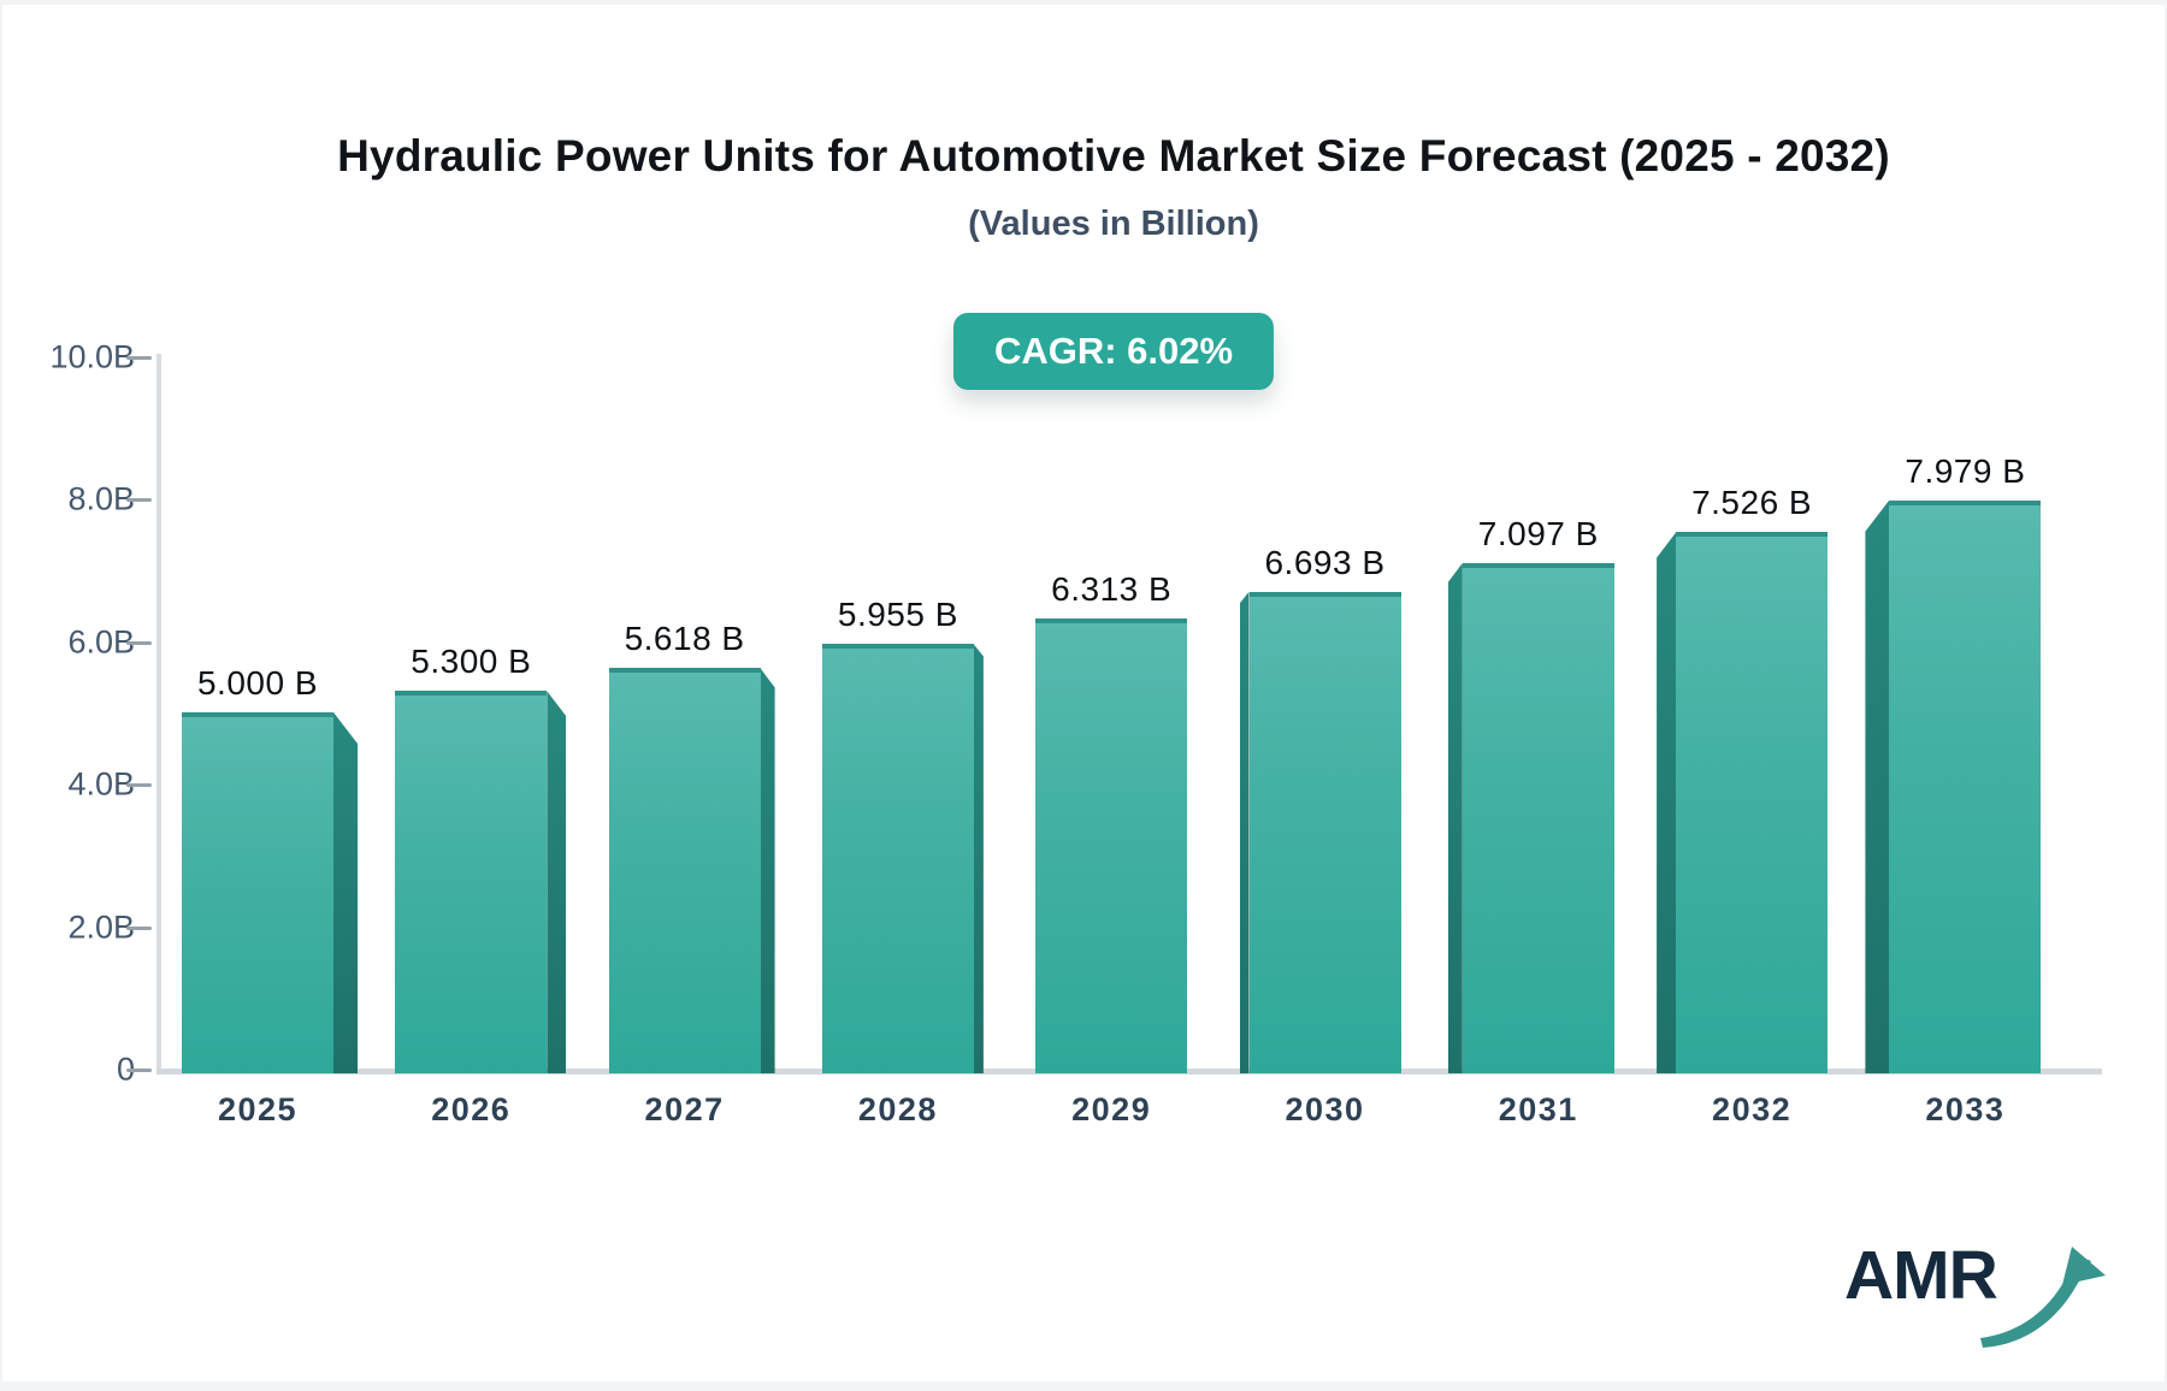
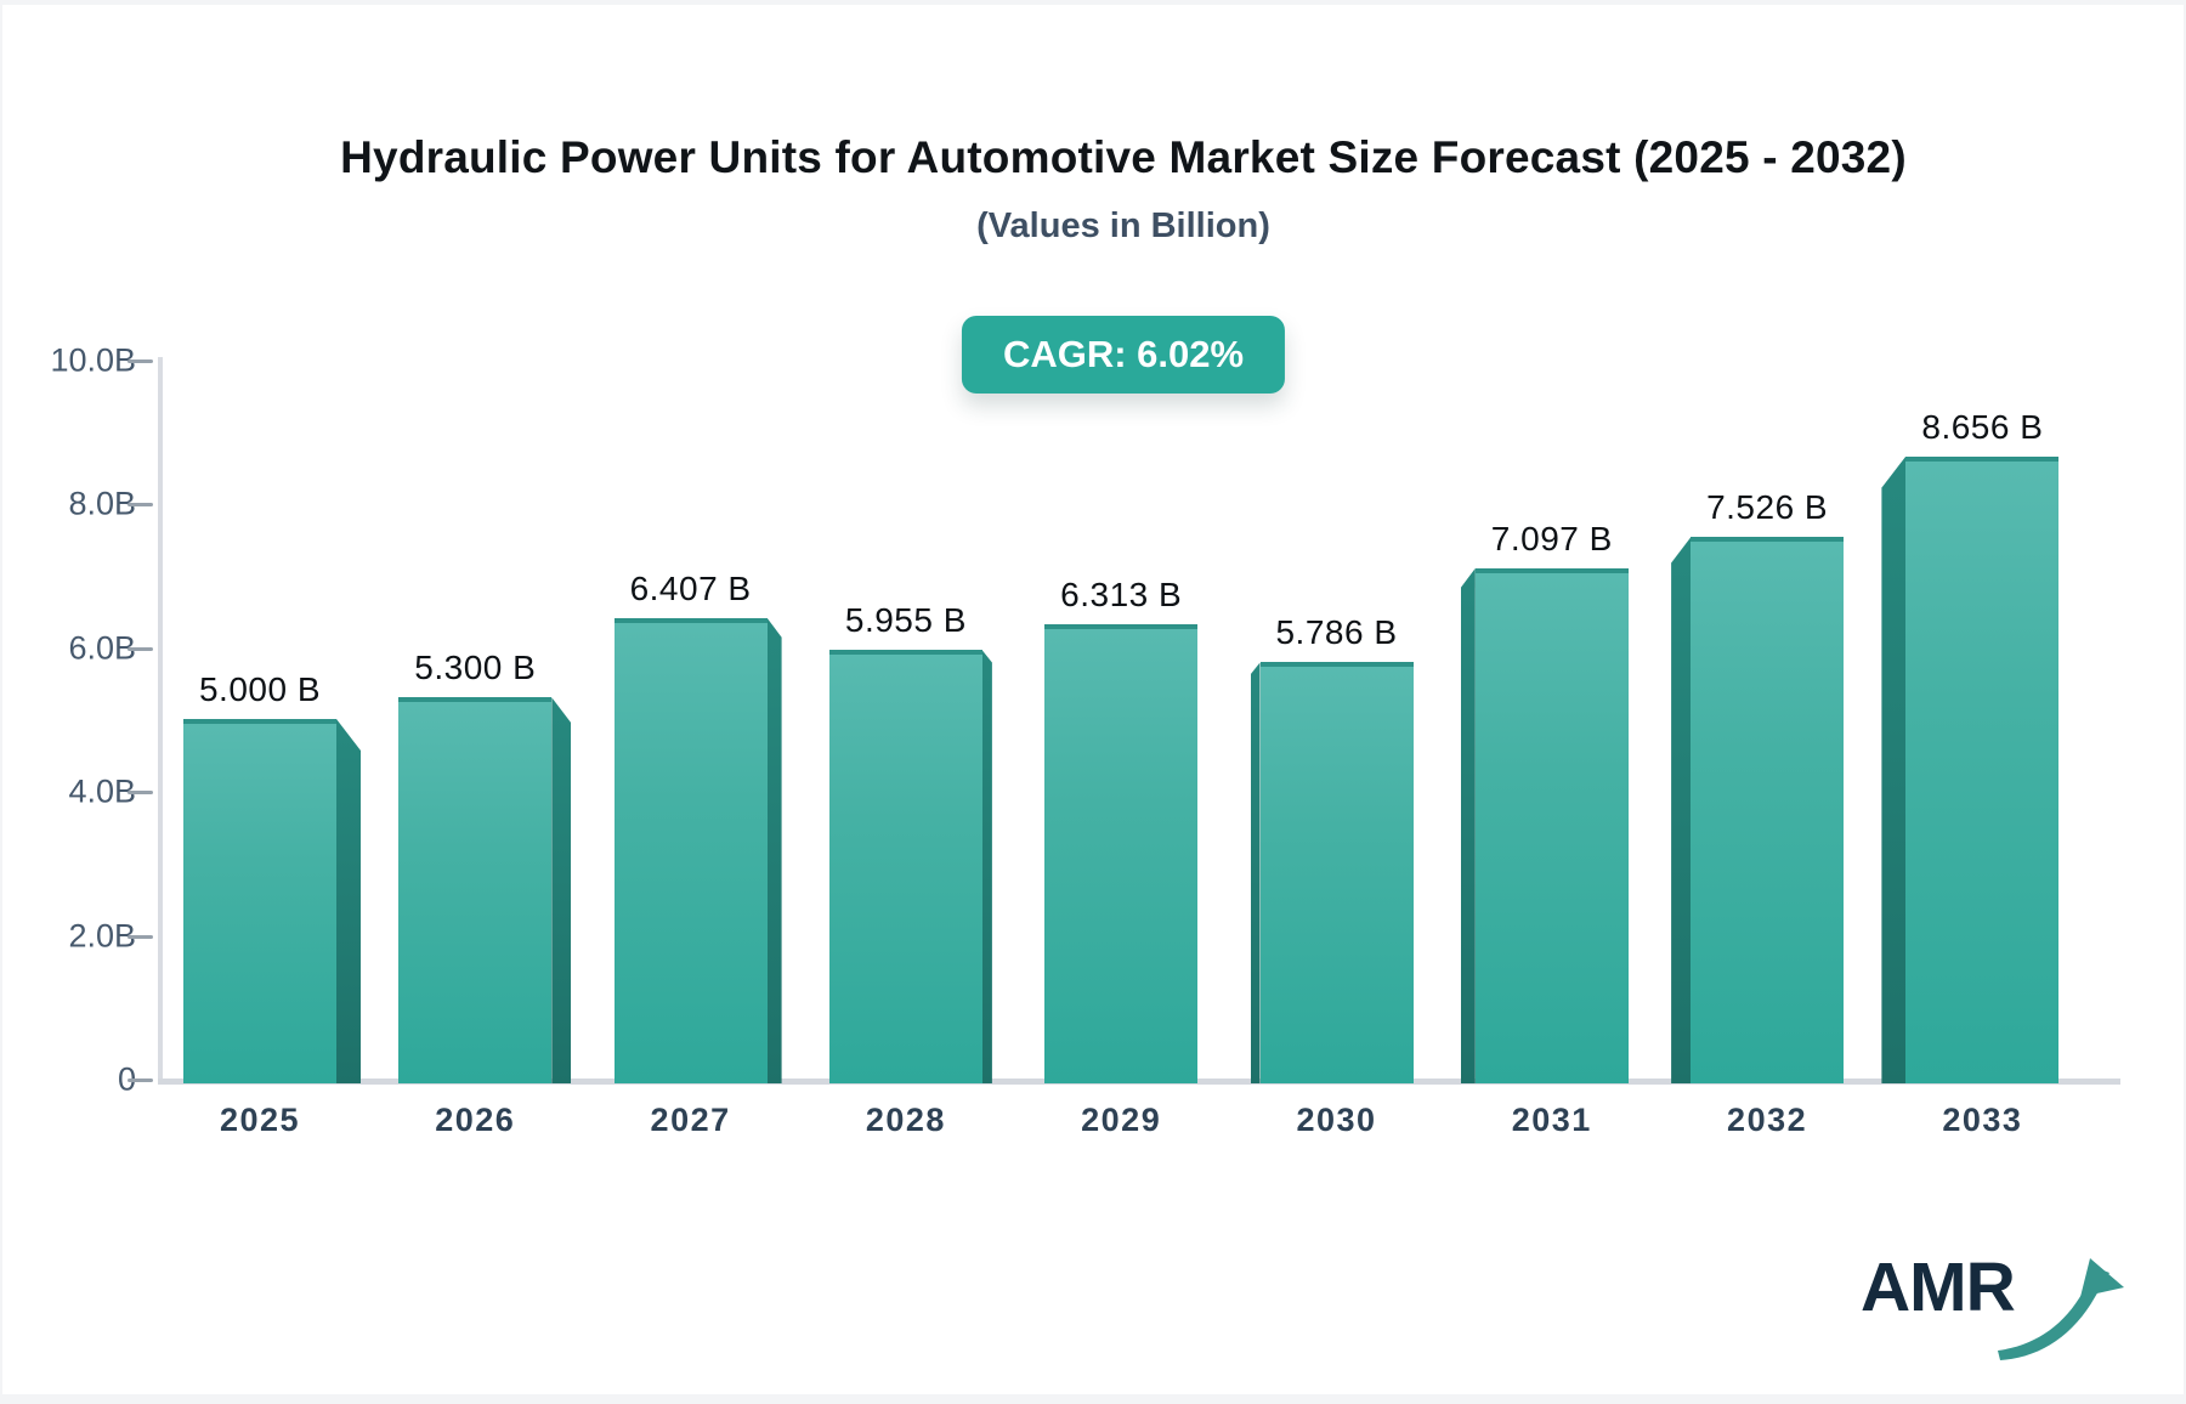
2027: 5.618 -> 6.407
2030: 6.693 -> 5.786
2033: 7.979 -> 8.656
